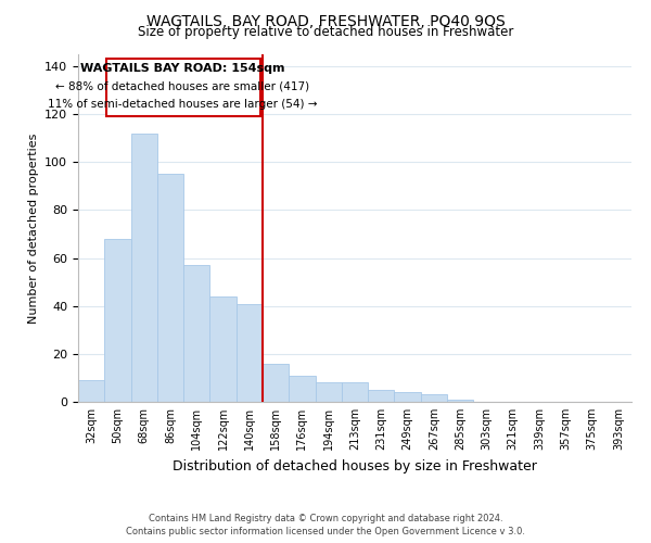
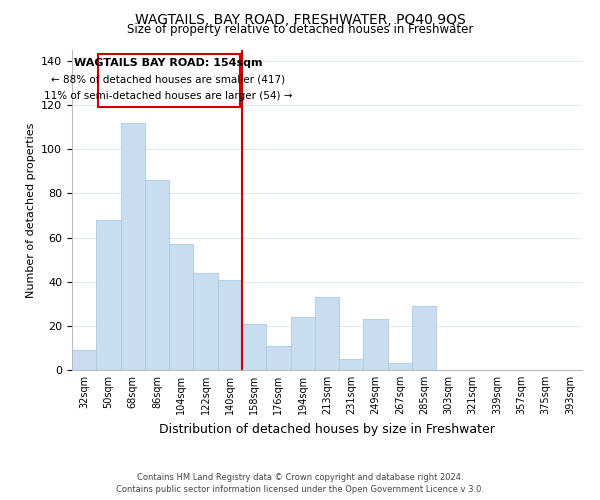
86sqm: 95 -> 86
158sqm: 16 -> 21
194sqm: 8 -> 24
213sqm: 8 -> 33
249sqm: 4 -> 23
285sqm: 1 -> 29
